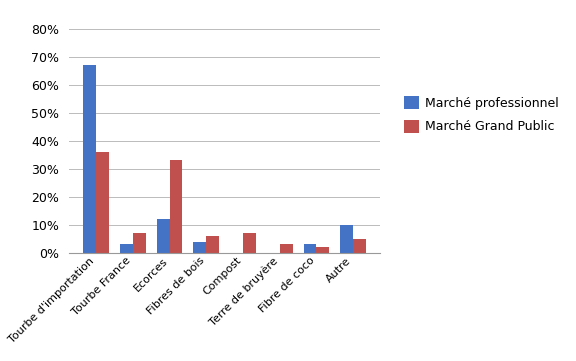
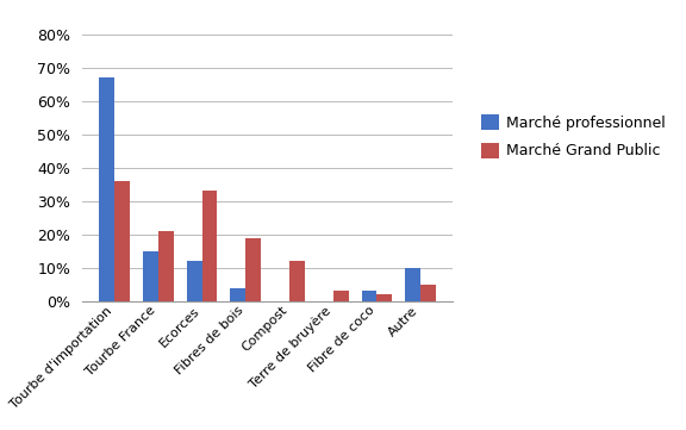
Marché professionnel/Tourbe France: 3% -> 15%
Marché Grand Public/Tourbe France: 7% -> 21%
Marché Grand Public/Fibres de bois: 6% -> 19%
Marché Grand Public/Compost: 7% -> 12%
